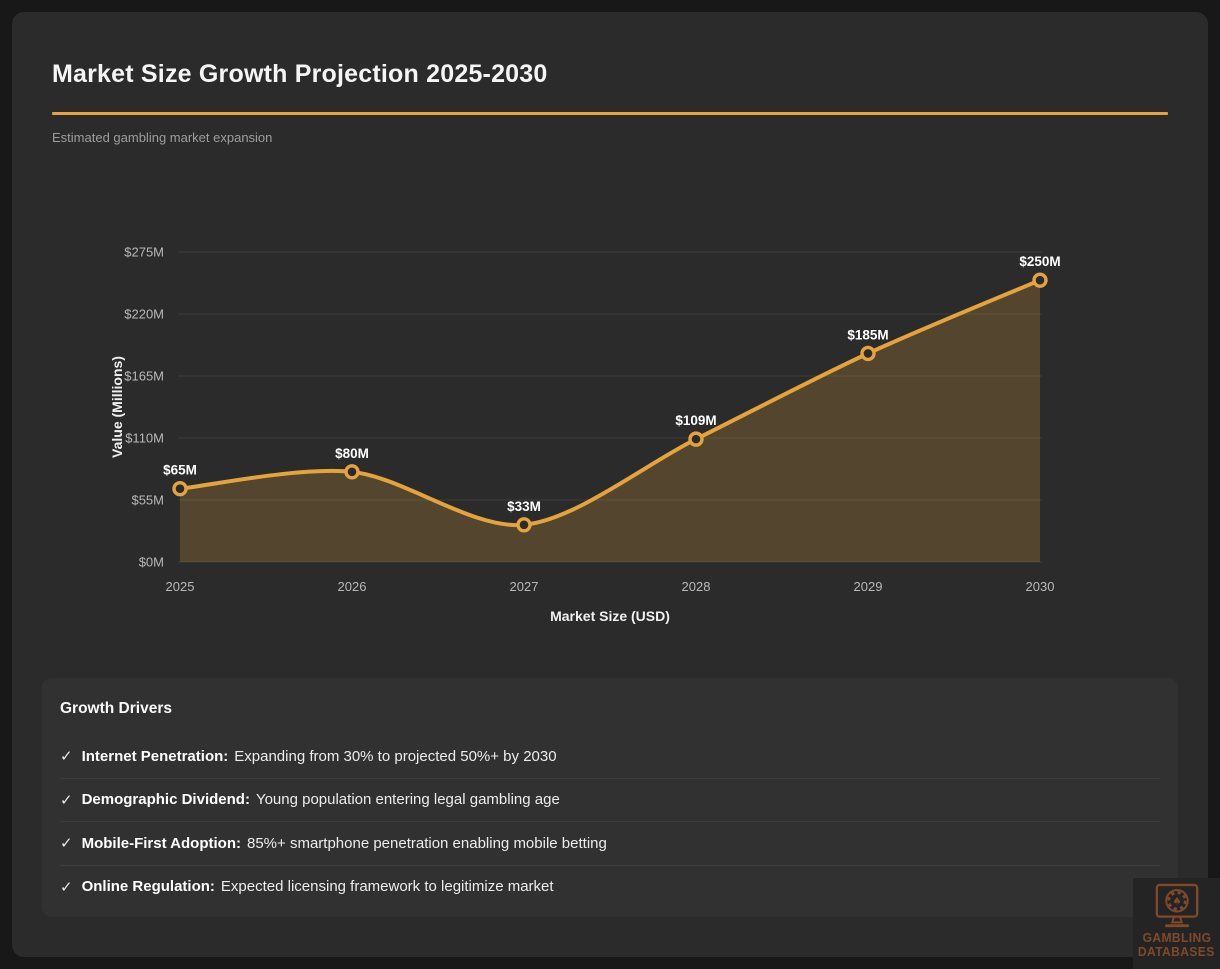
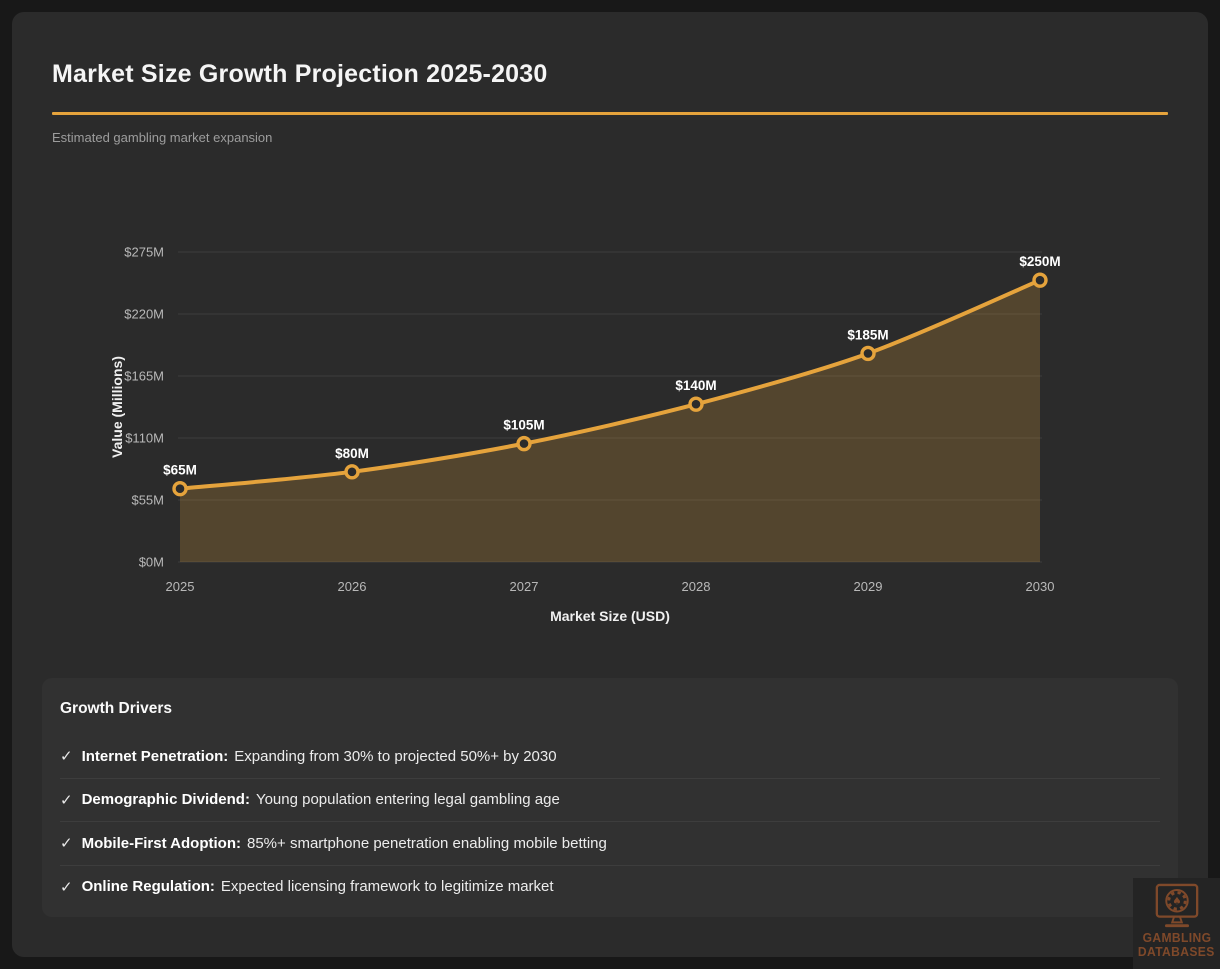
2027: $33M -> $105M
2028: $109M -> $140M
